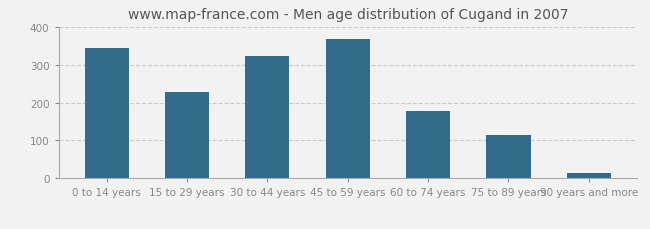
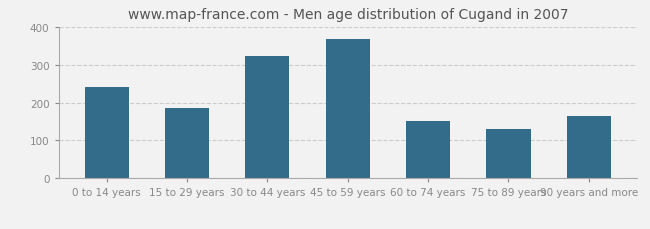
0 to 14 years: 344 -> 240
15 to 29 years: 228 -> 185
60 to 74 years: 177 -> 150
75 to 89 years: 115 -> 130
90 years and more: 14 -> 165
